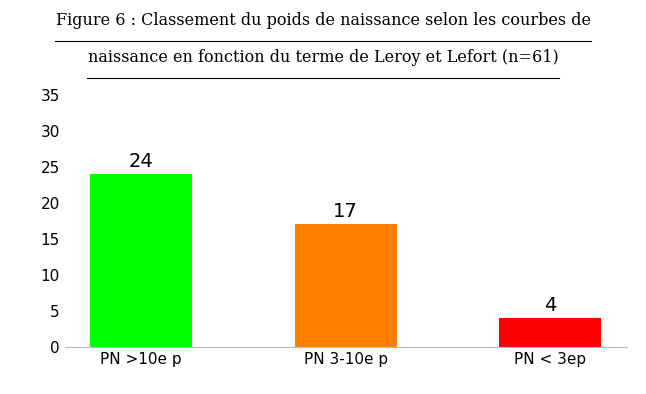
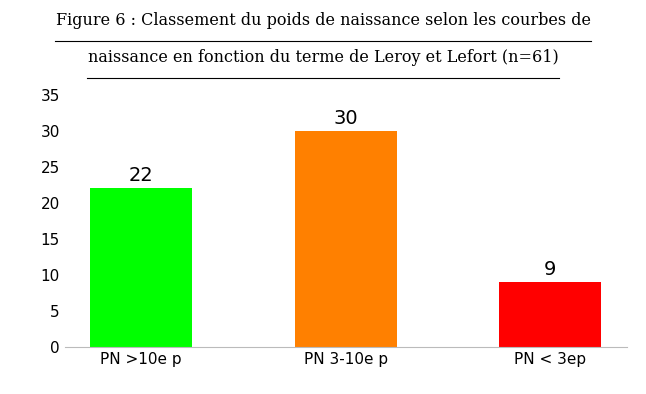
PN >10e p: 24 -> 22
PN 3-10e p: 17 -> 30
PN < 3ep: 4 -> 9
